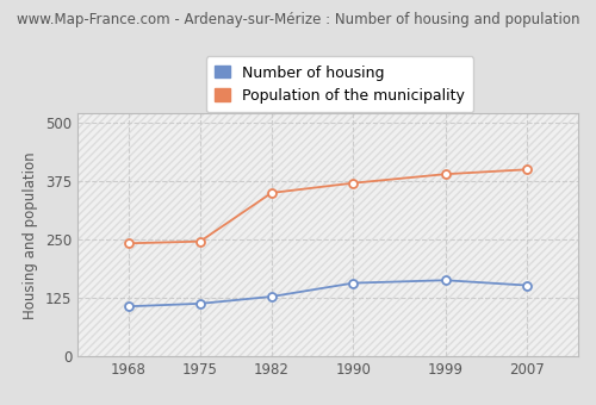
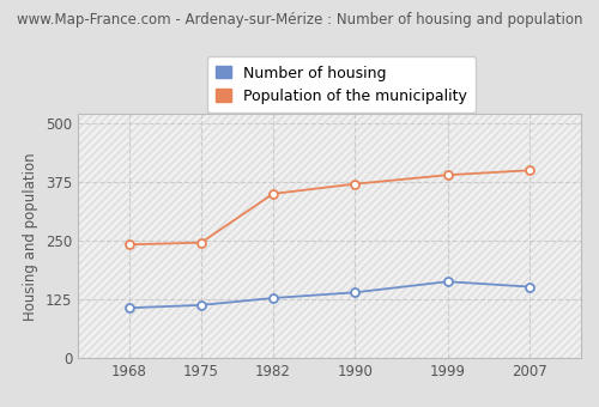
Number of housing/1990: 157 -> 140
